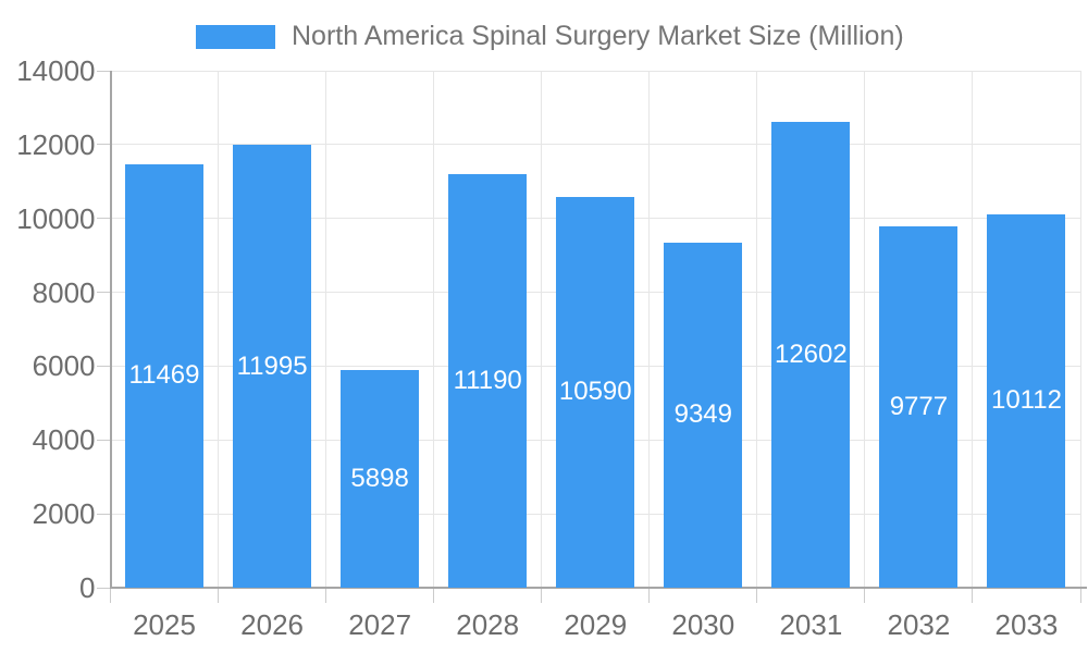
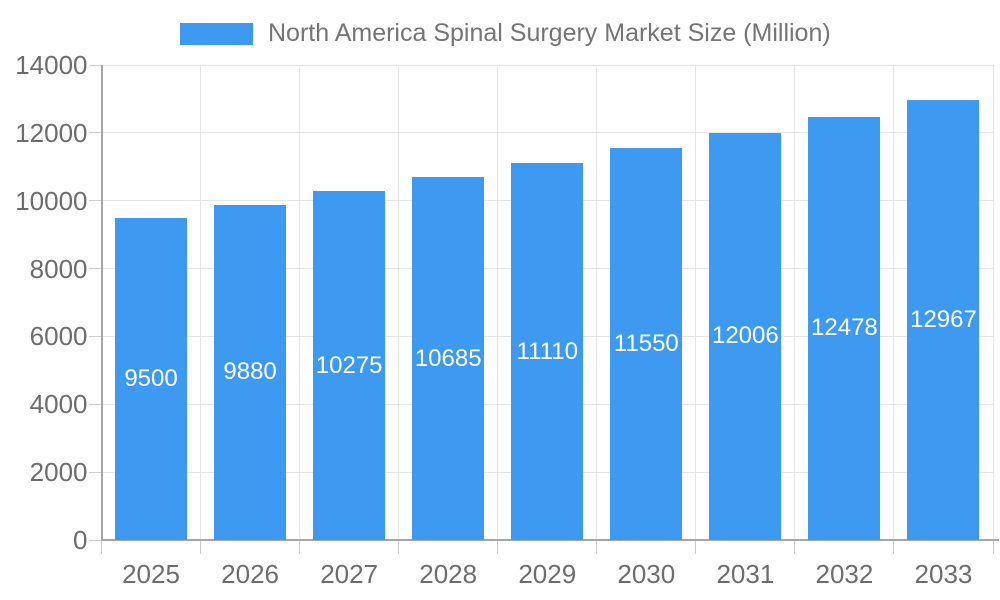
2025: 11469 -> 9500
2026: 11995 -> 9880
2027: 5898 -> 10275
2028: 11190 -> 10685
2029: 10590 -> 11110
2030: 9349 -> 11550
2031: 12602 -> 12006
2032: 9777 -> 12478
2033: 10112 -> 12967
